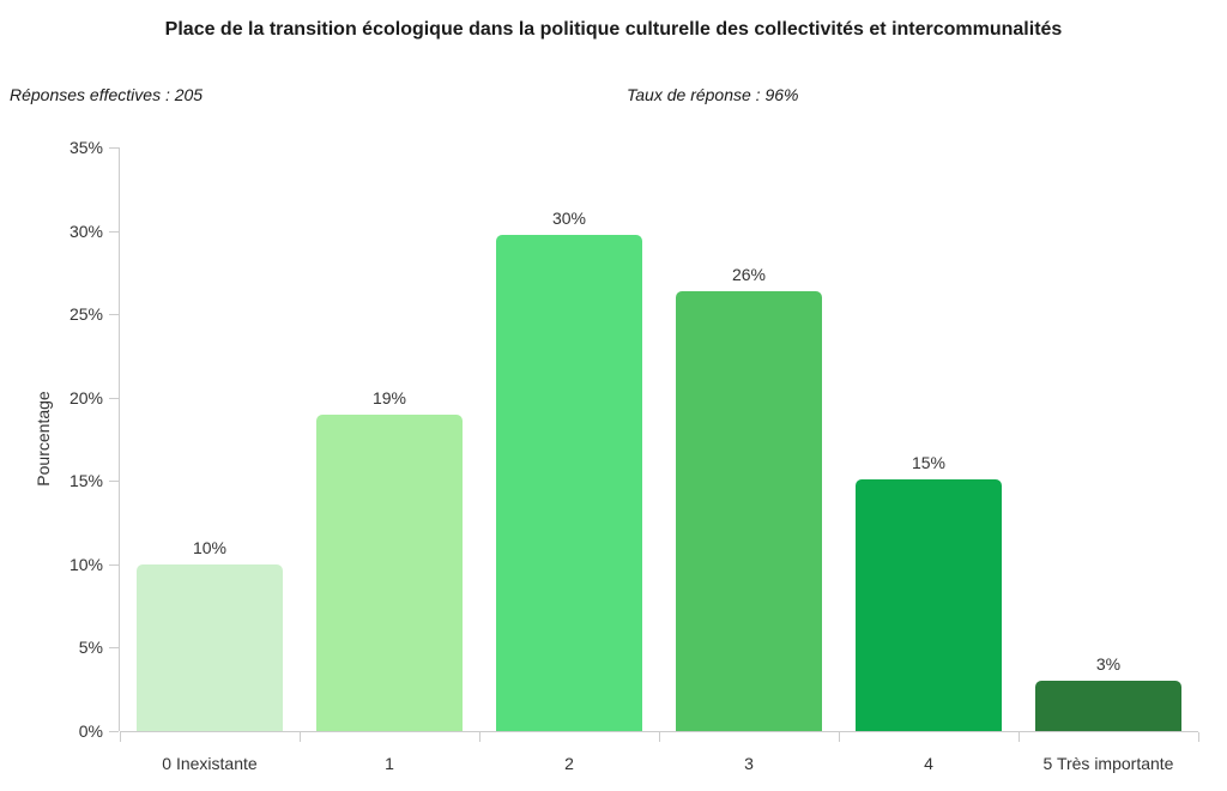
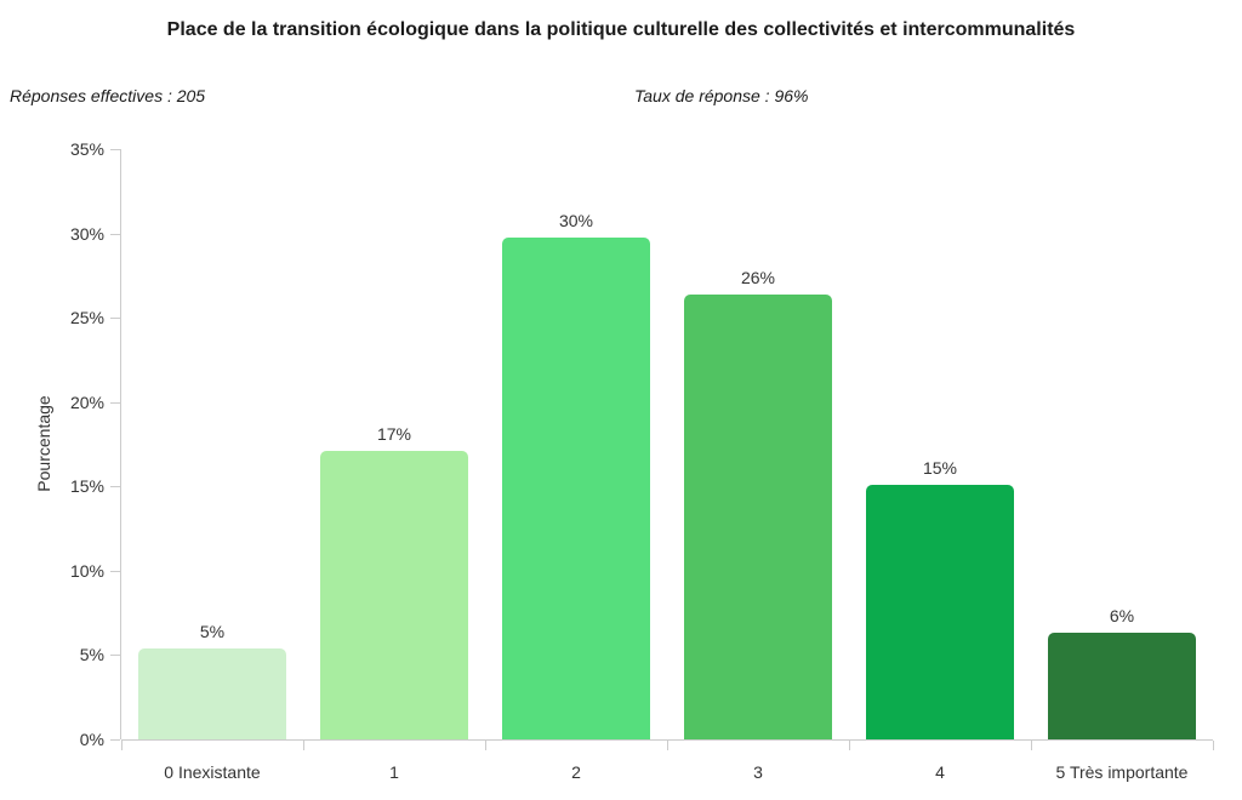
0 Inexistante: 10% -> 5%
1: 19% -> 17%
5 Très importante: 3% -> 6%
